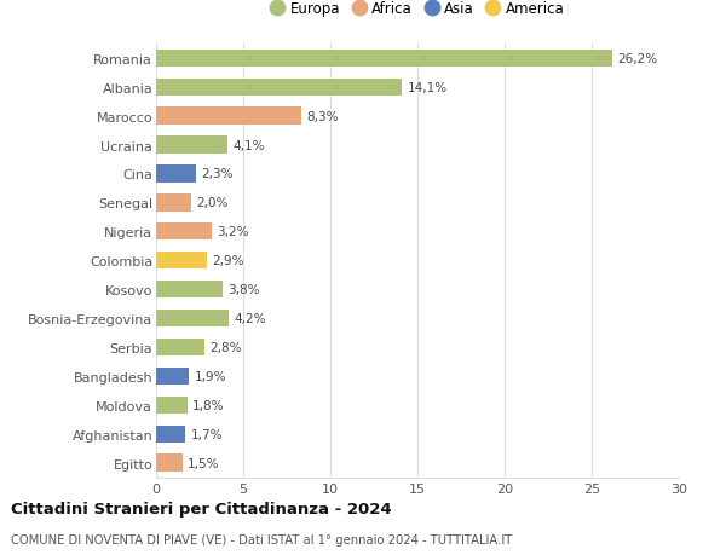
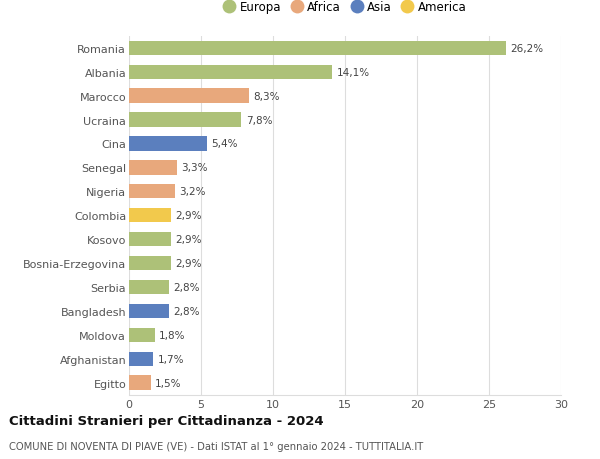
Ucraina: 4,1% -> 7,8%
Cina: 2,3% -> 5,4%
Senegal: 2,0% -> 3,3%
Kosovo: 3,8% -> 2,9%
Bosnia-Erzegovina: 4,2% -> 2,9%
Bangladesh: 1,9% -> 2,8%
